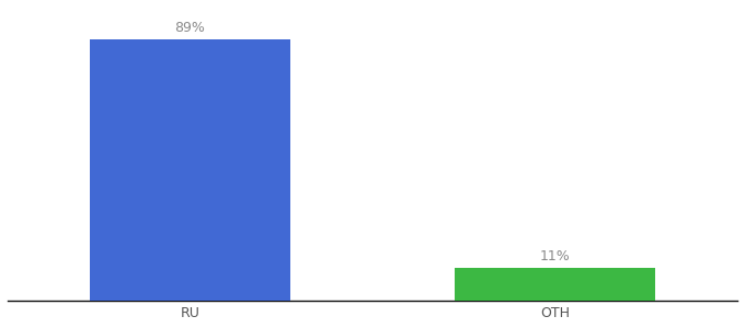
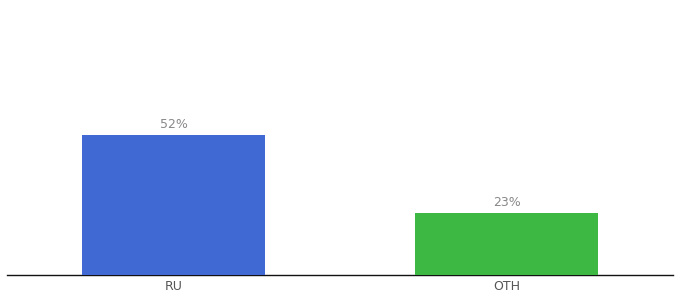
RU: 89% -> 52%
OTH: 11% -> 23%
